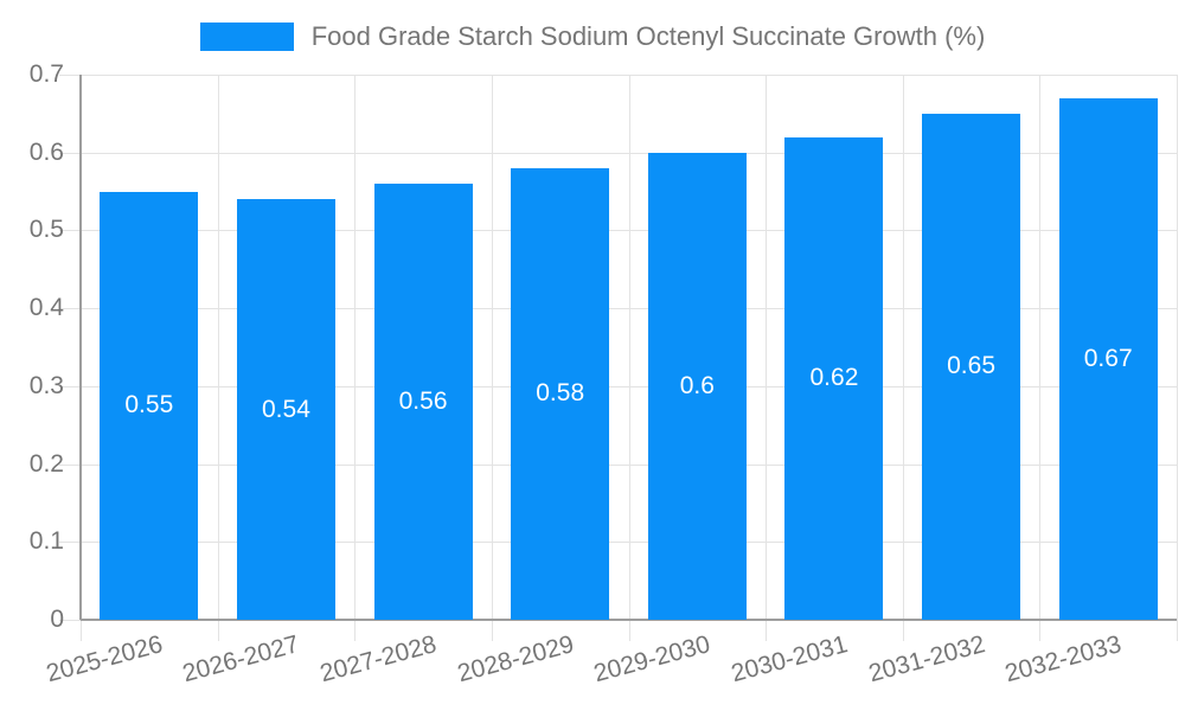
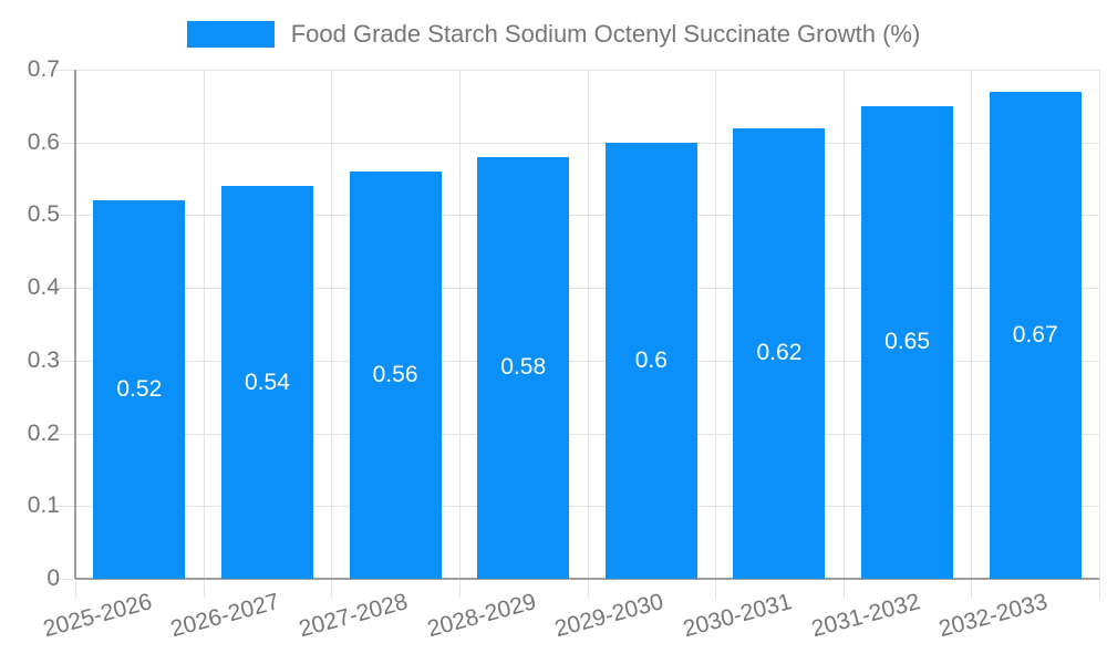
2025-2026: 0.55 -> 0.52
